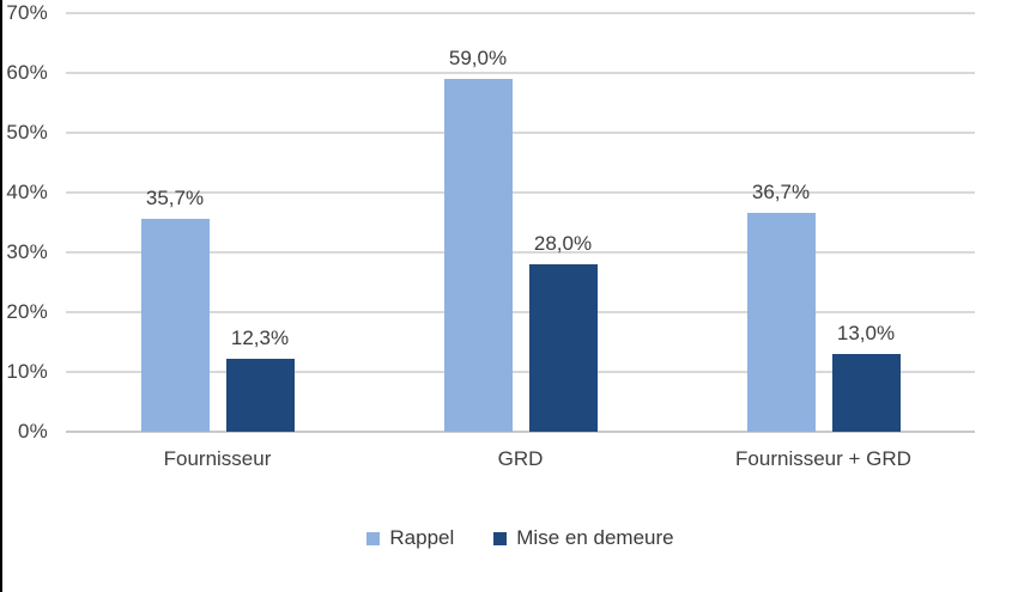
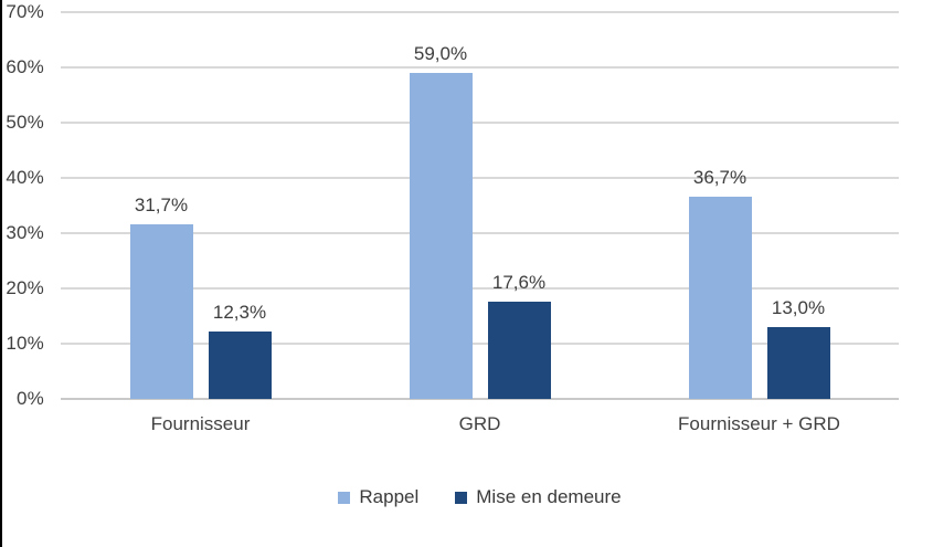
Rappel/Fournisseur: 35,7% -> 31,7%
Mise en demeure/GRD: 28,0% -> 17,6%
